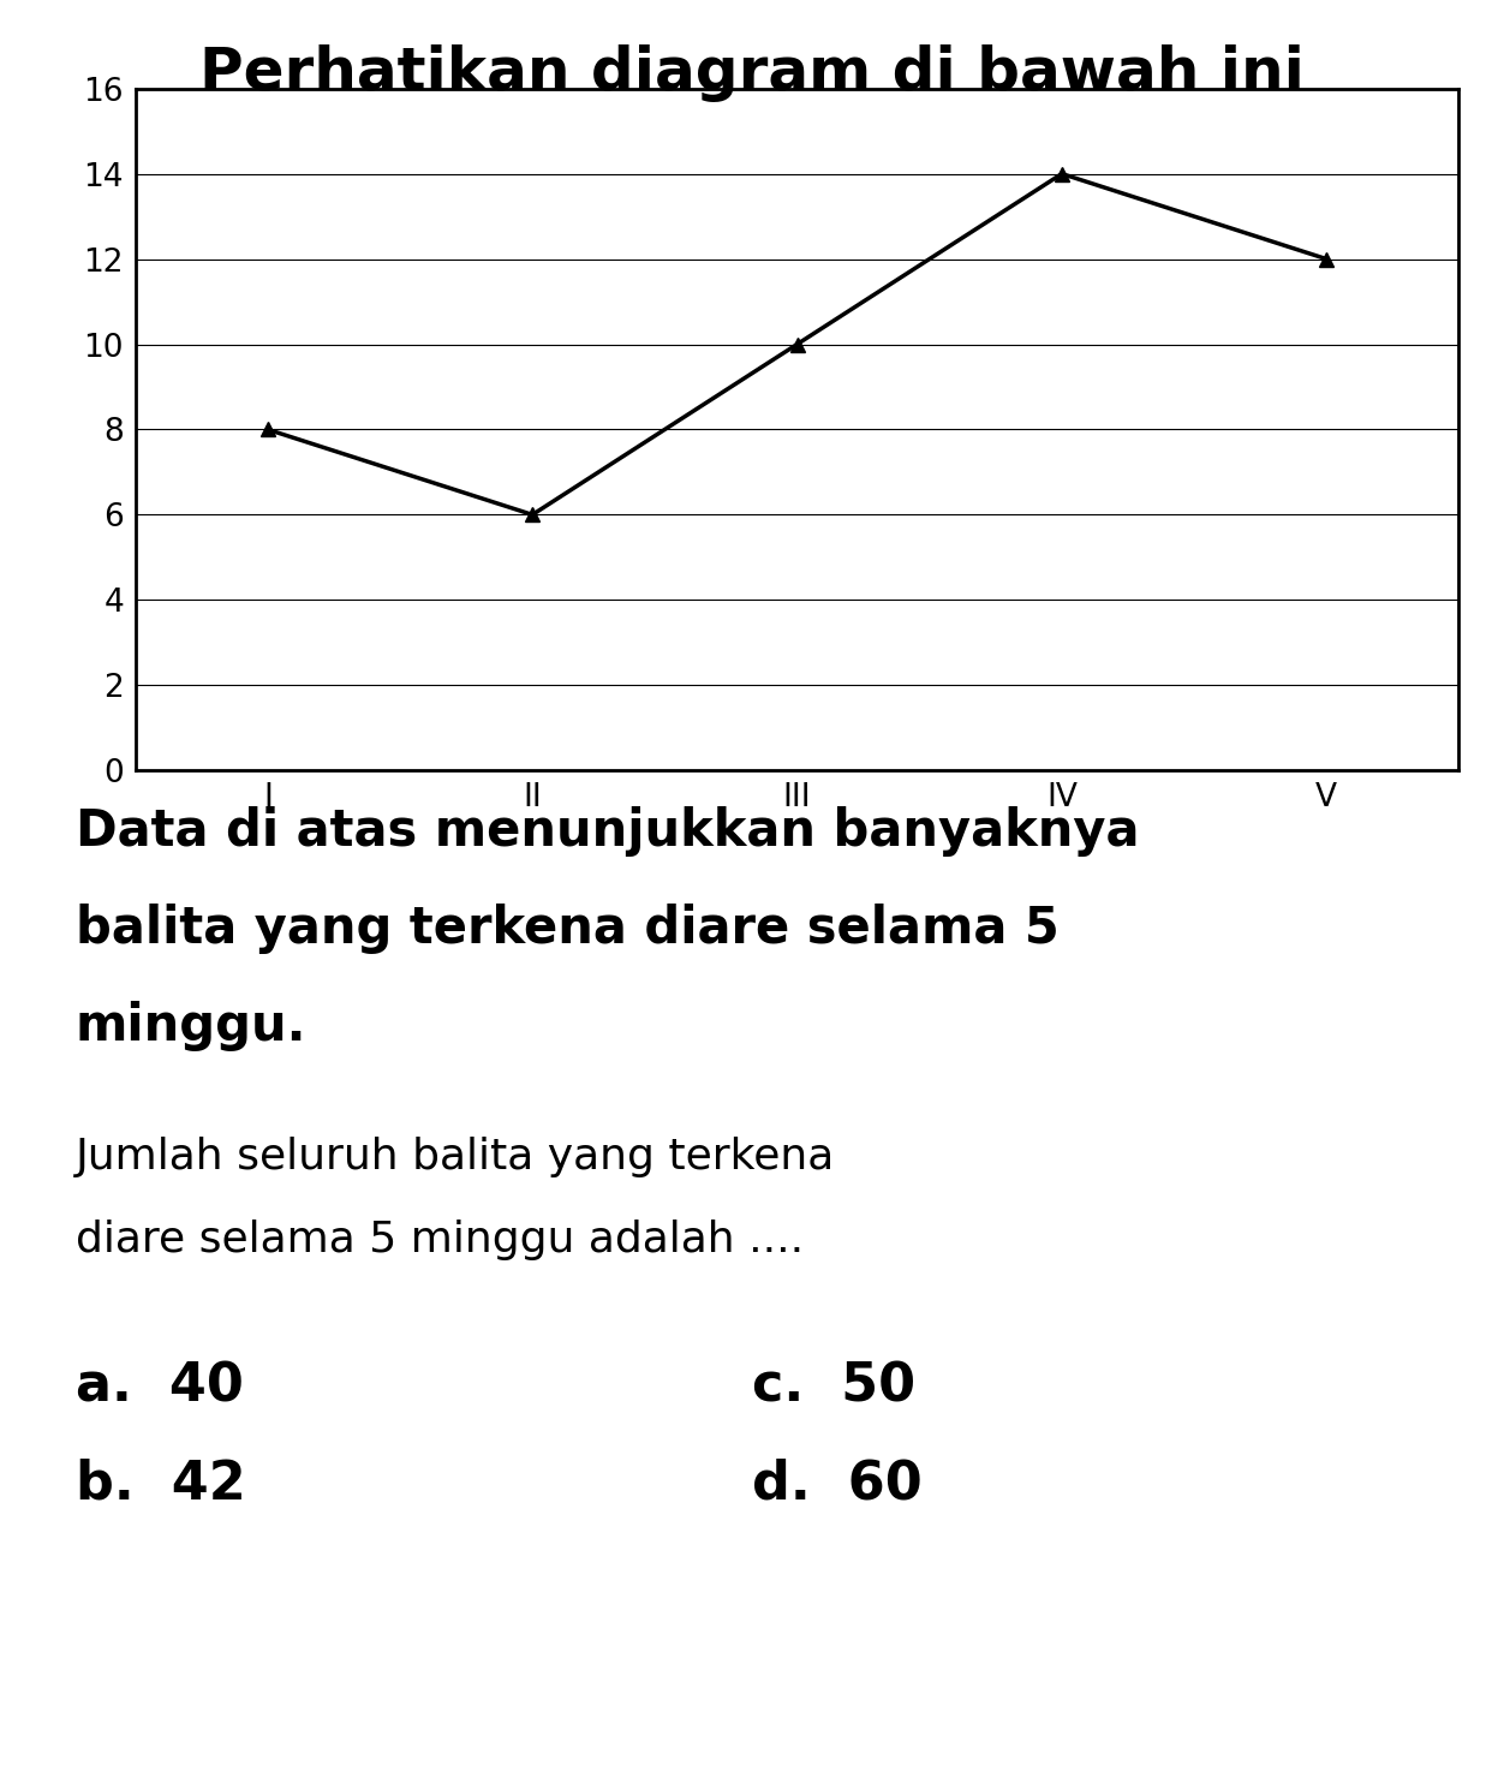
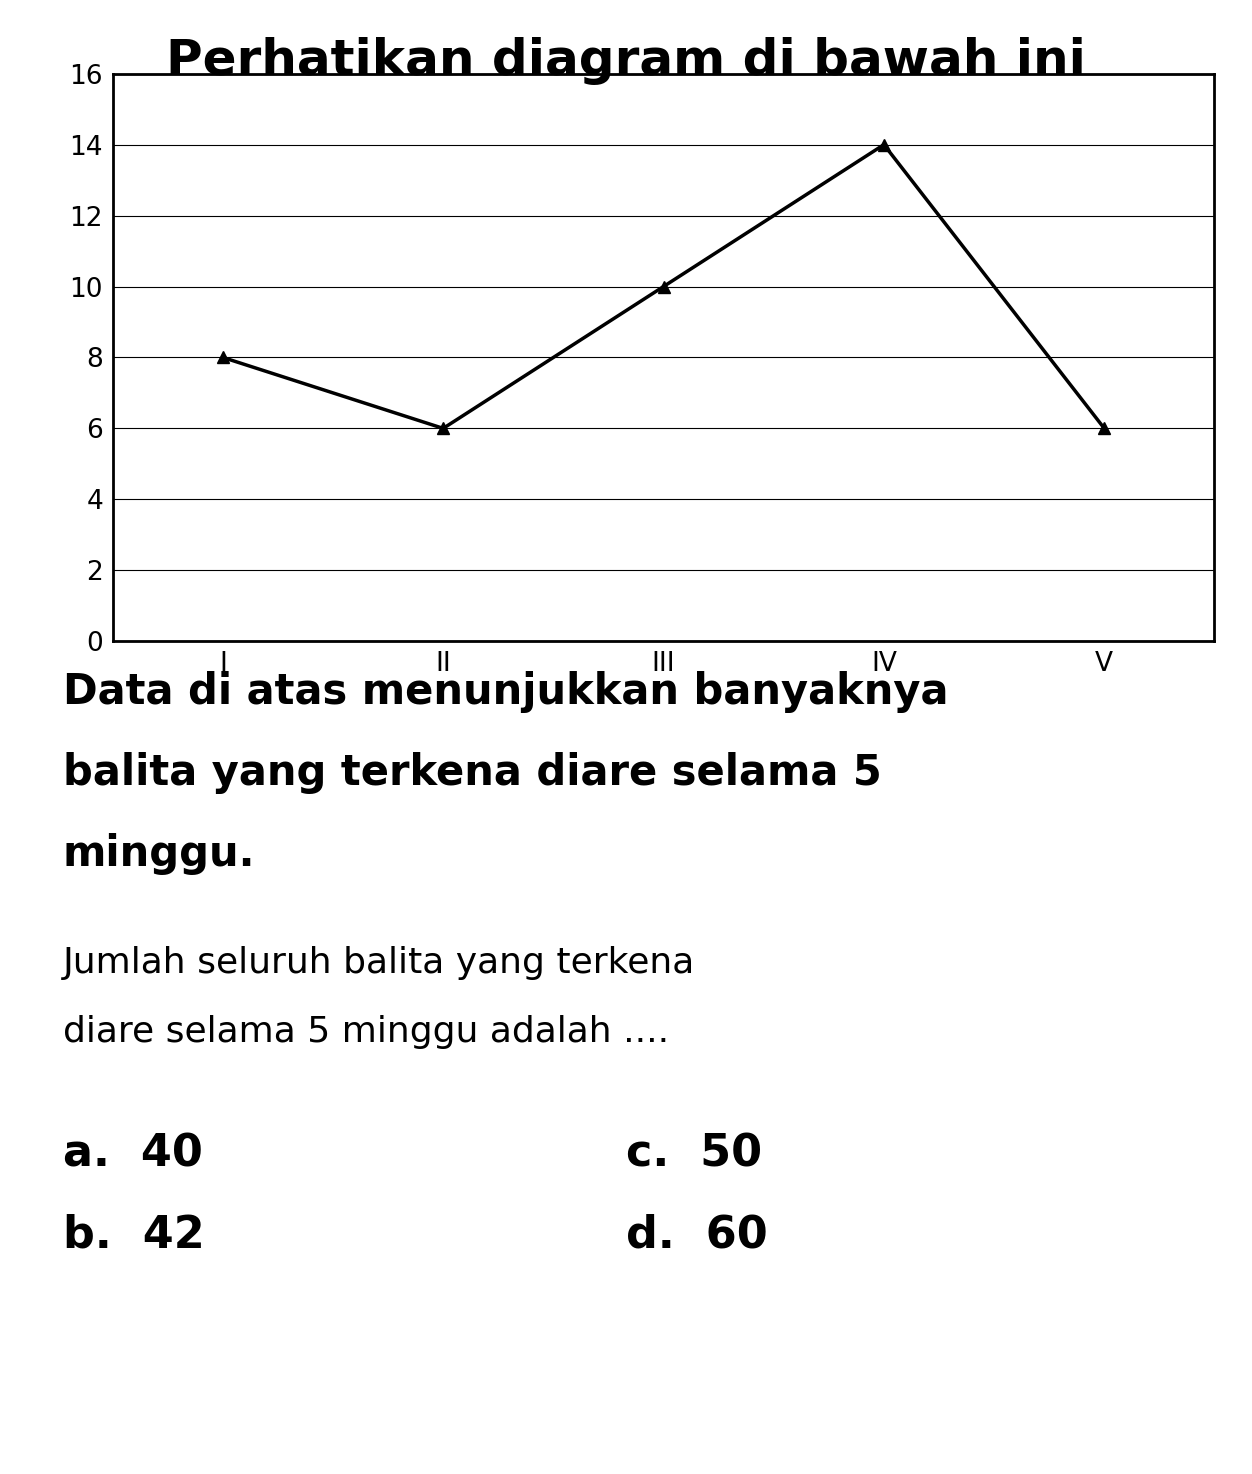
V: 12 -> 6
